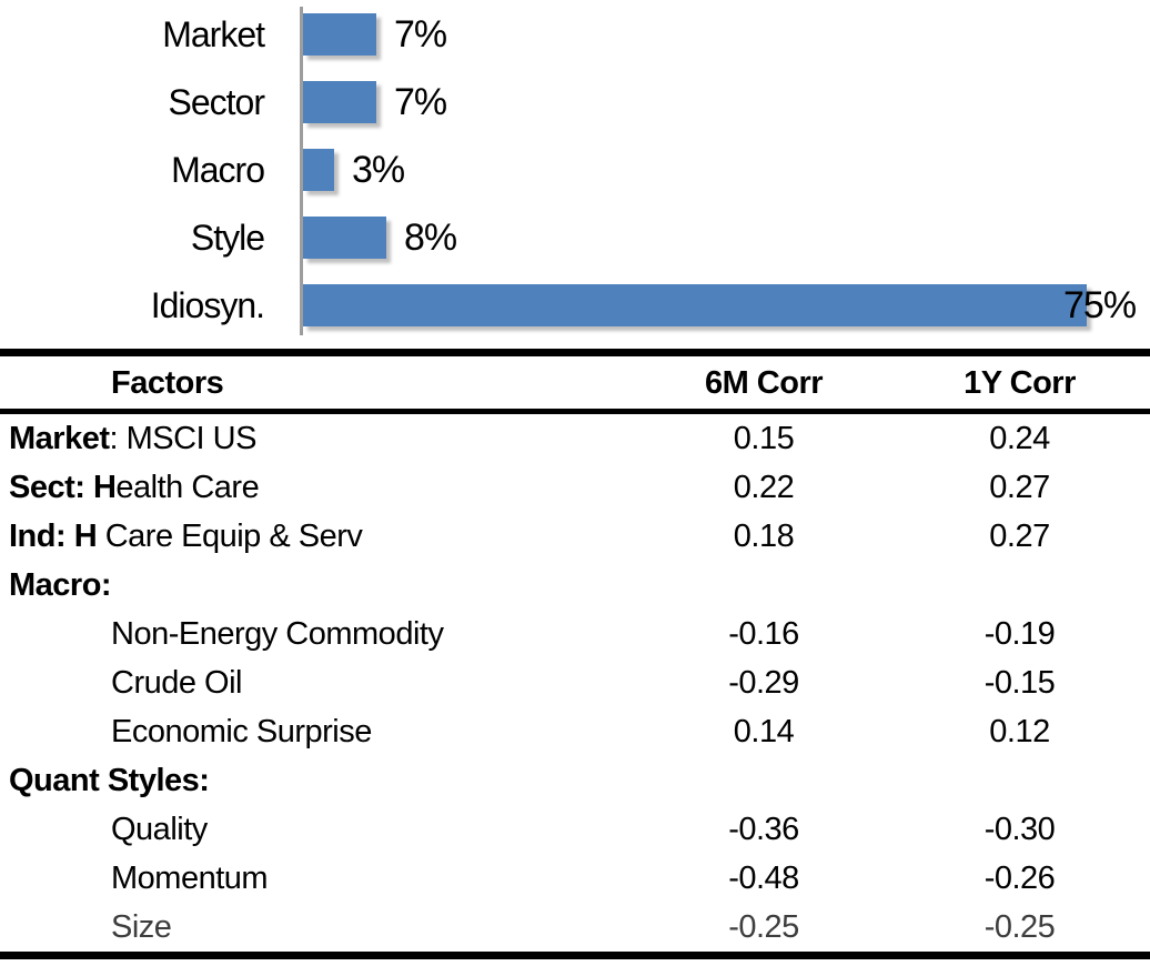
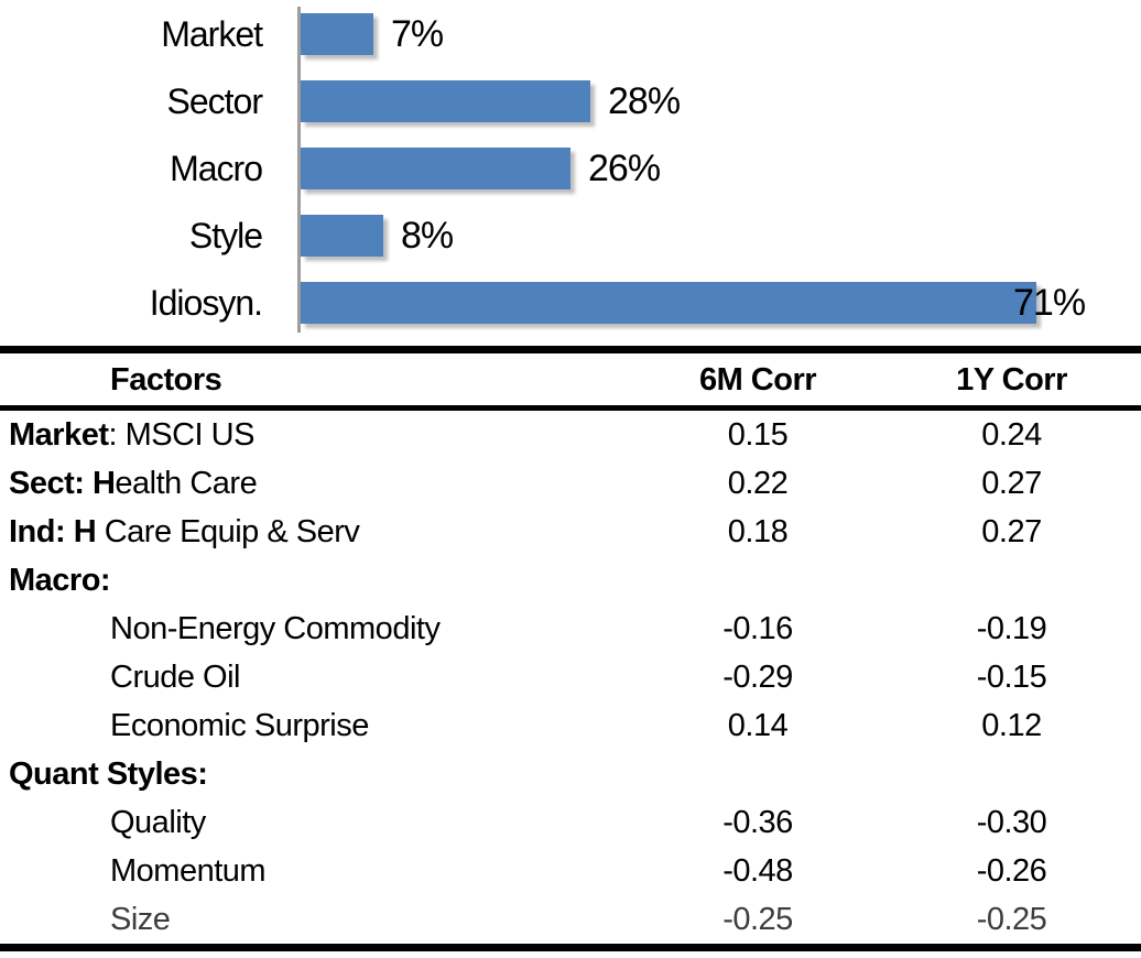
Sector: 7% -> 28%
Macro: 3% -> 26%
Idiosyn.: 75% -> 71%
